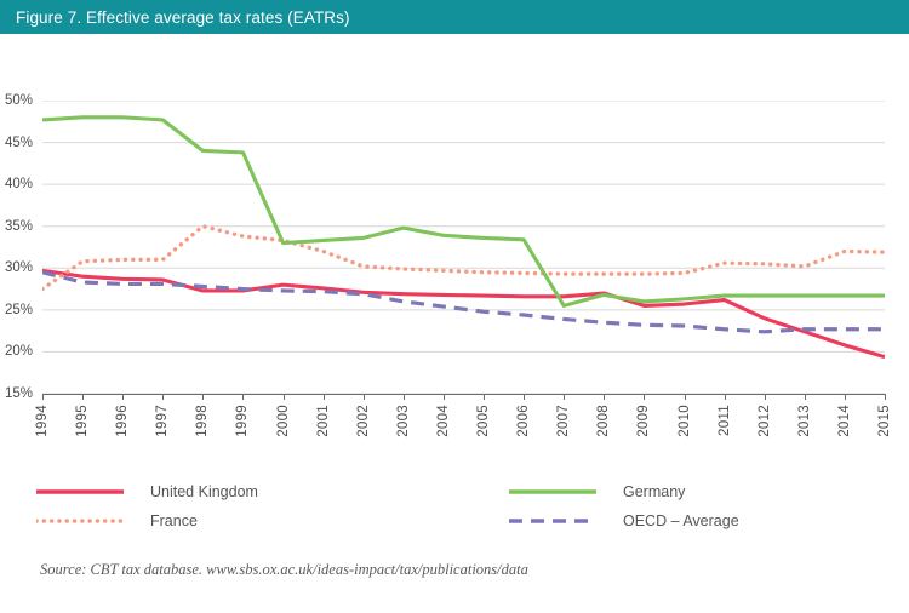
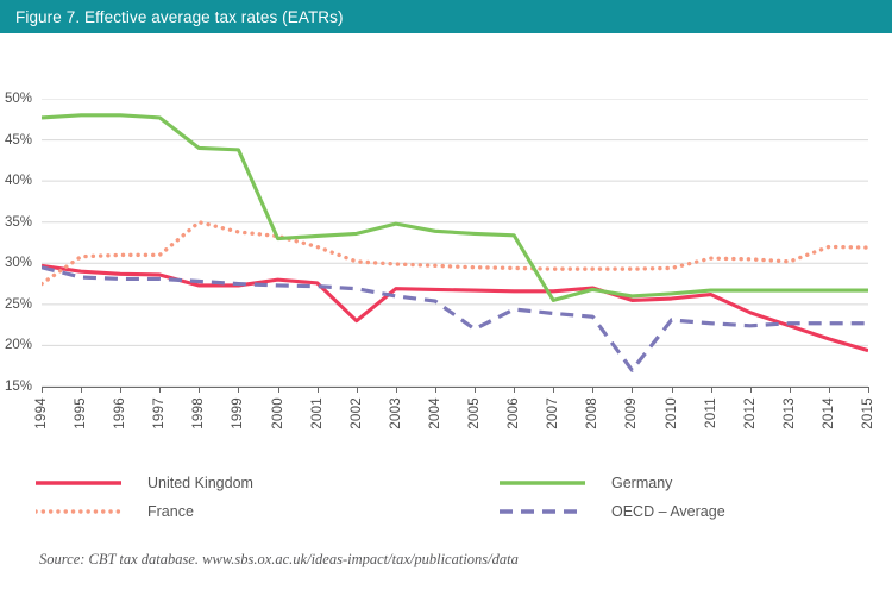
United Kingdom/2002: 27% -> 23%
OECD – Average/2005: 25% -> 22%
OECD – Average/2009: 23% -> 17%
